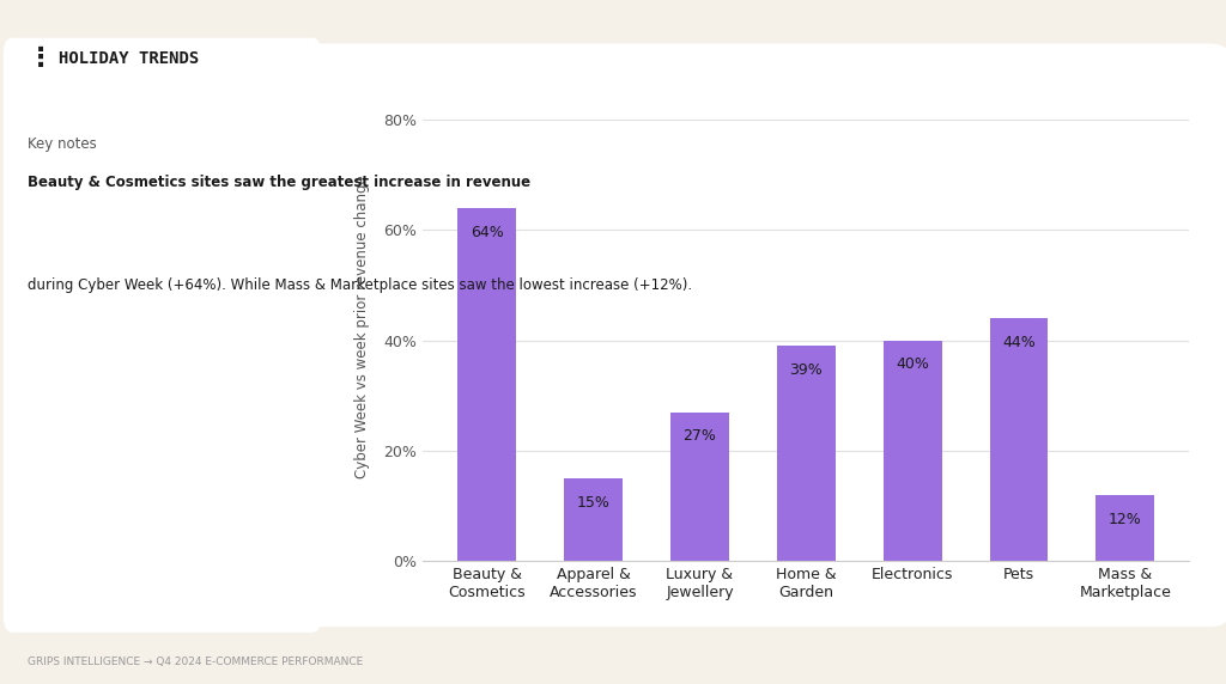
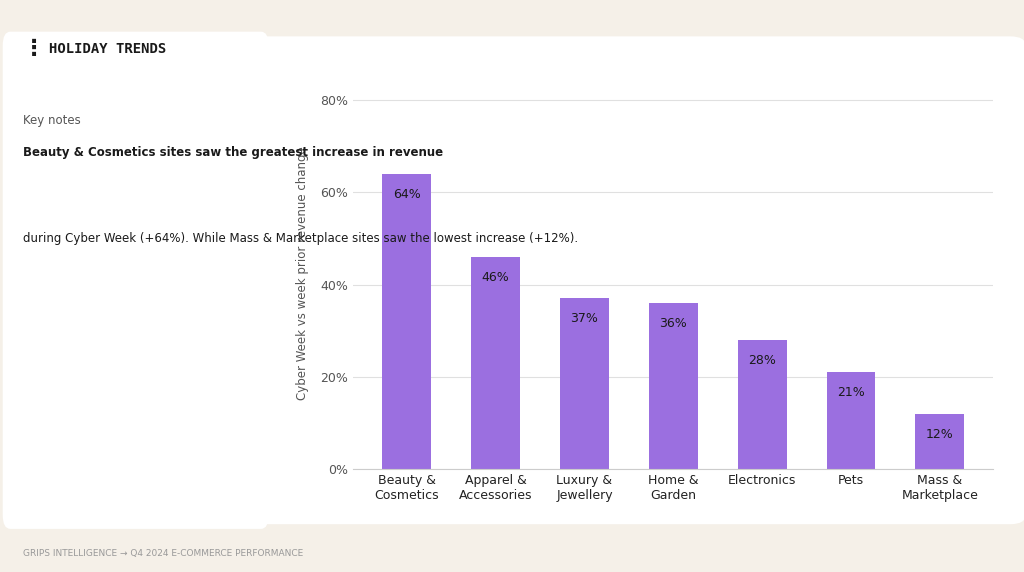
Apparel & Accessories: 15% -> 46%
Luxury & Jewellery: 27% -> 37%
Home & Garden: 39% -> 36%
Electronics: 40% -> 28%
Pets: 44% -> 21%
